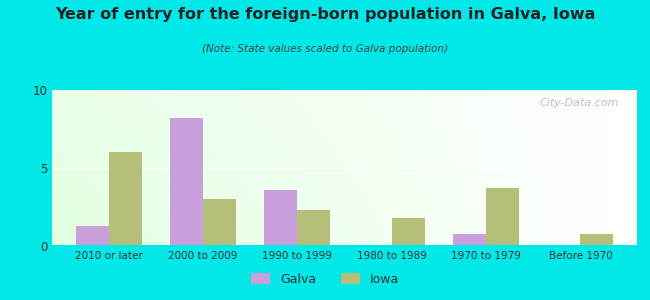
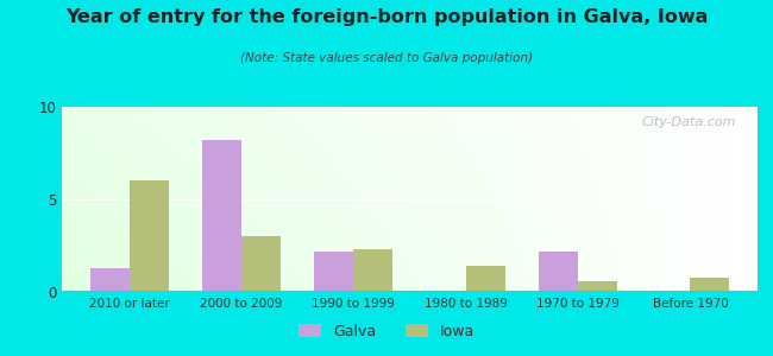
Galva/1990 to 1999: 3.6 -> 2.2
Iowa/1980 to 1989: 1.8 -> 1.4
Galva/1970 to 1979: 0.8 -> 2.2
Iowa/1970 to 1979: 3.7 -> 0.6
